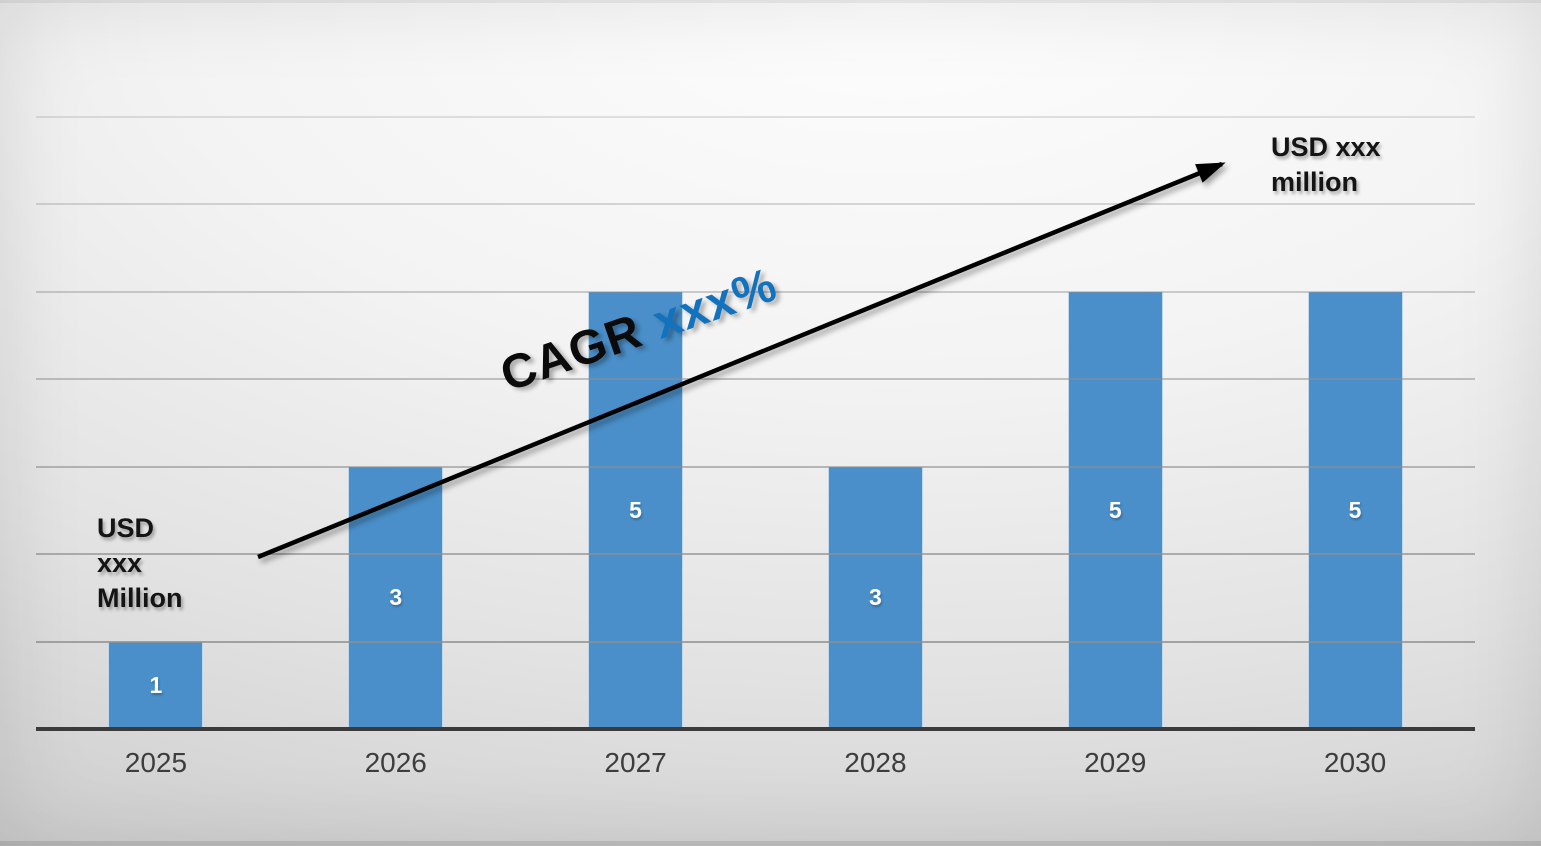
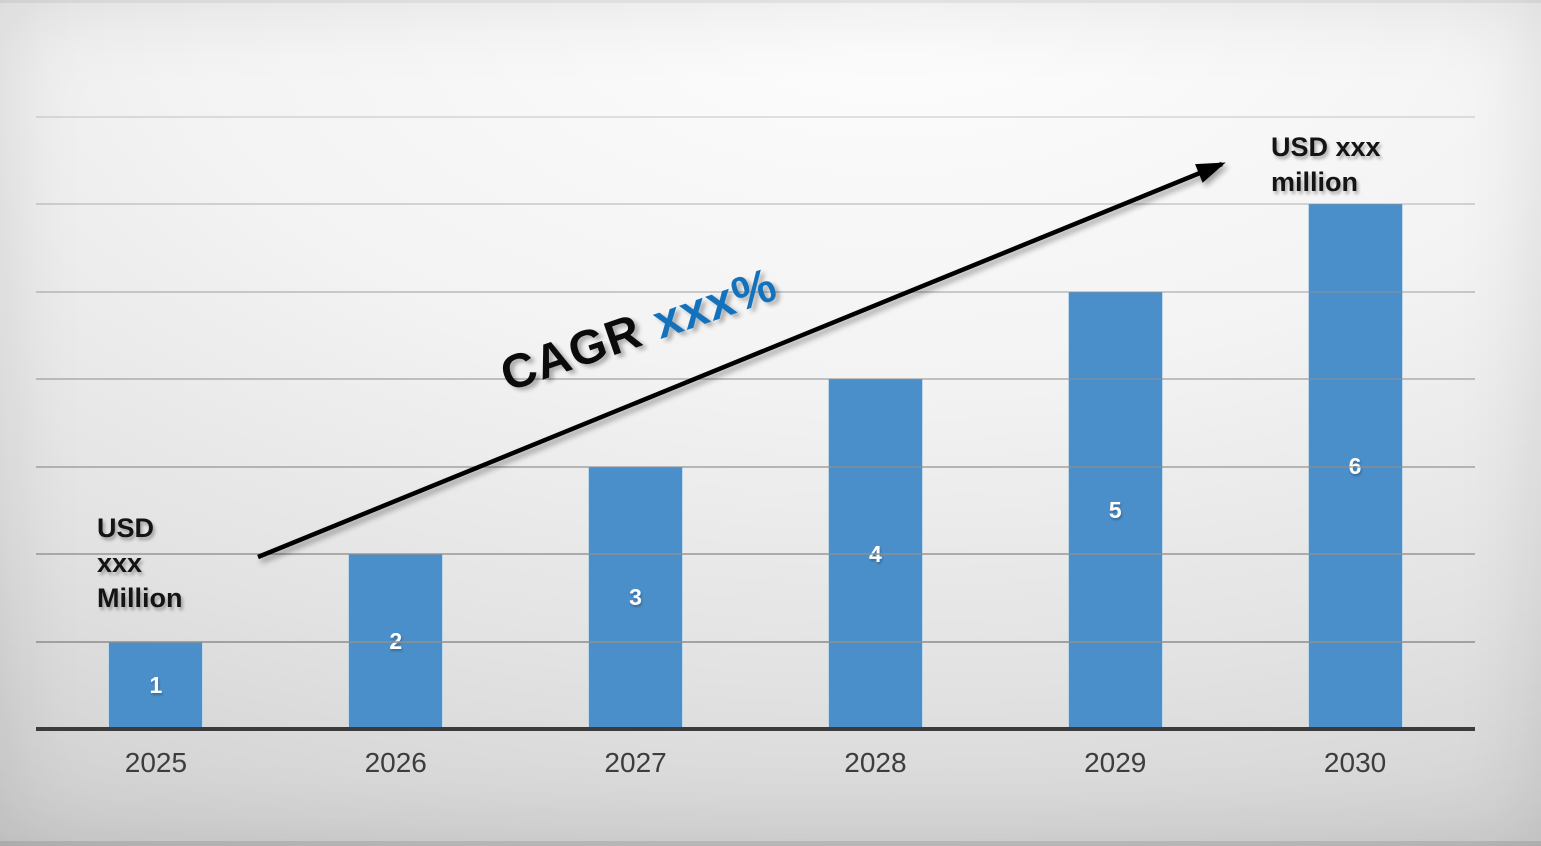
2026: 3 -> 2
2027: 5 -> 3
2028: 3 -> 4
2030: 5 -> 6
